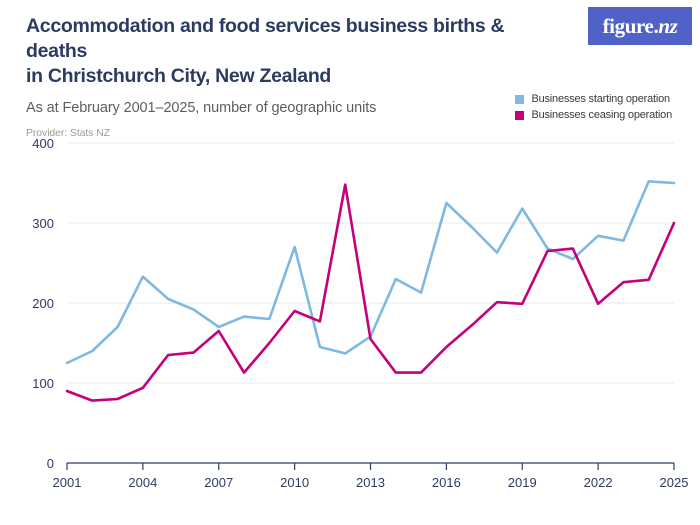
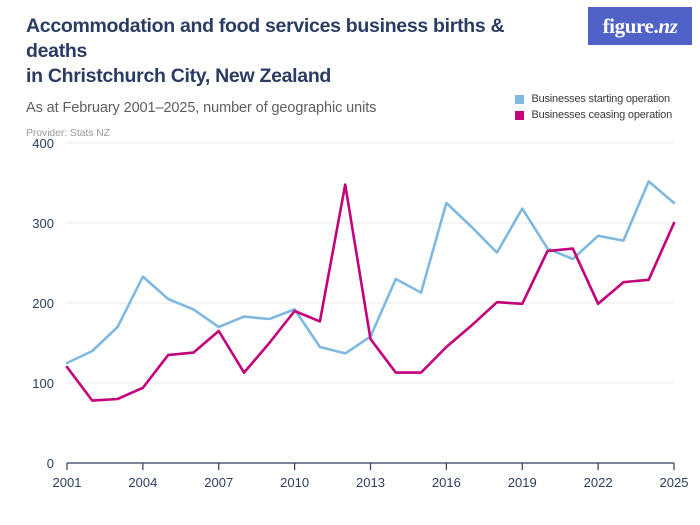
Businesses ceasing operation/2001: 90 -> 120
Businesses starting operation/2010: 270 -> 190
Businesses starting operation/2025: 350 -> 320
